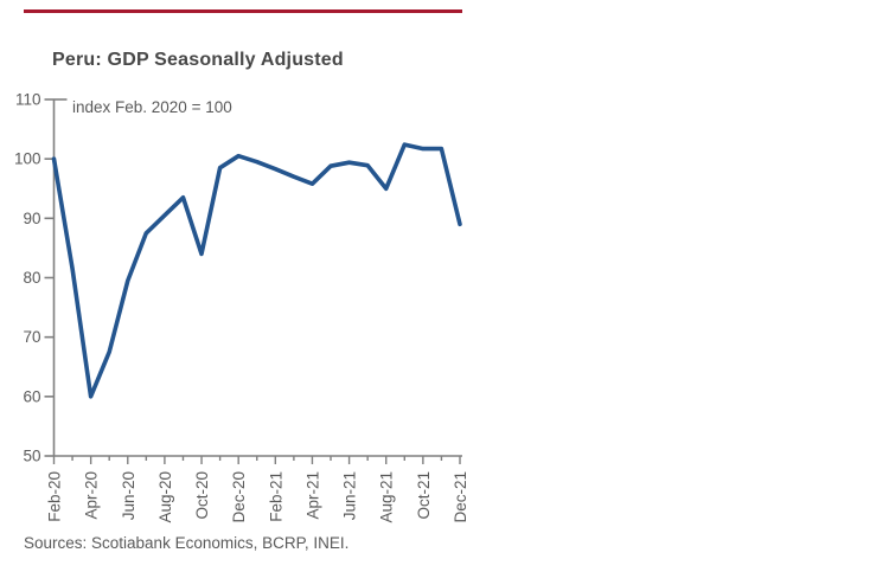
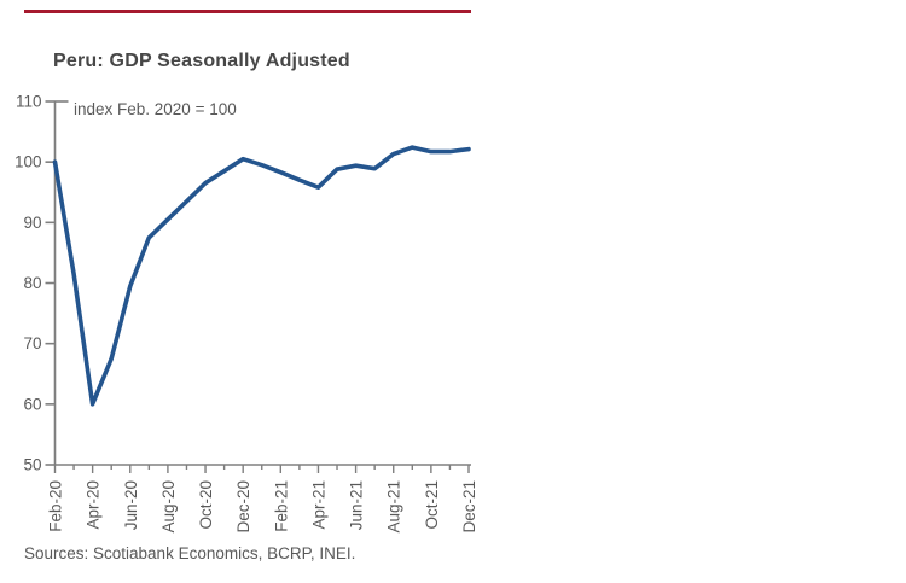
Oct-20: 84 -> 96
Aug-21: 95 -> 101
Dec-21: 89 -> 102
